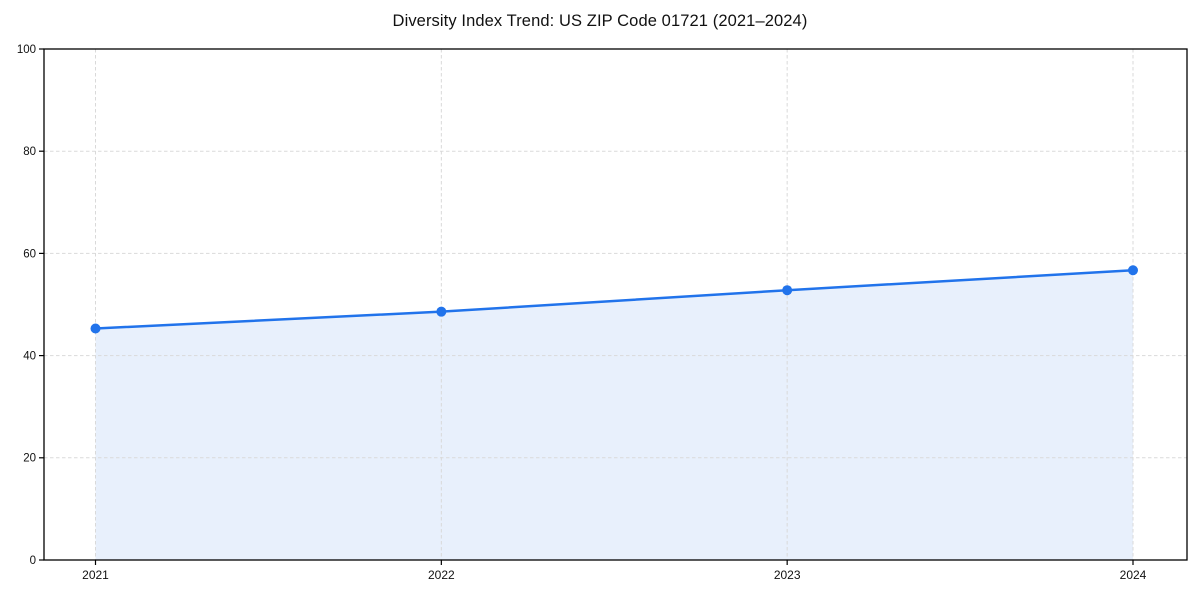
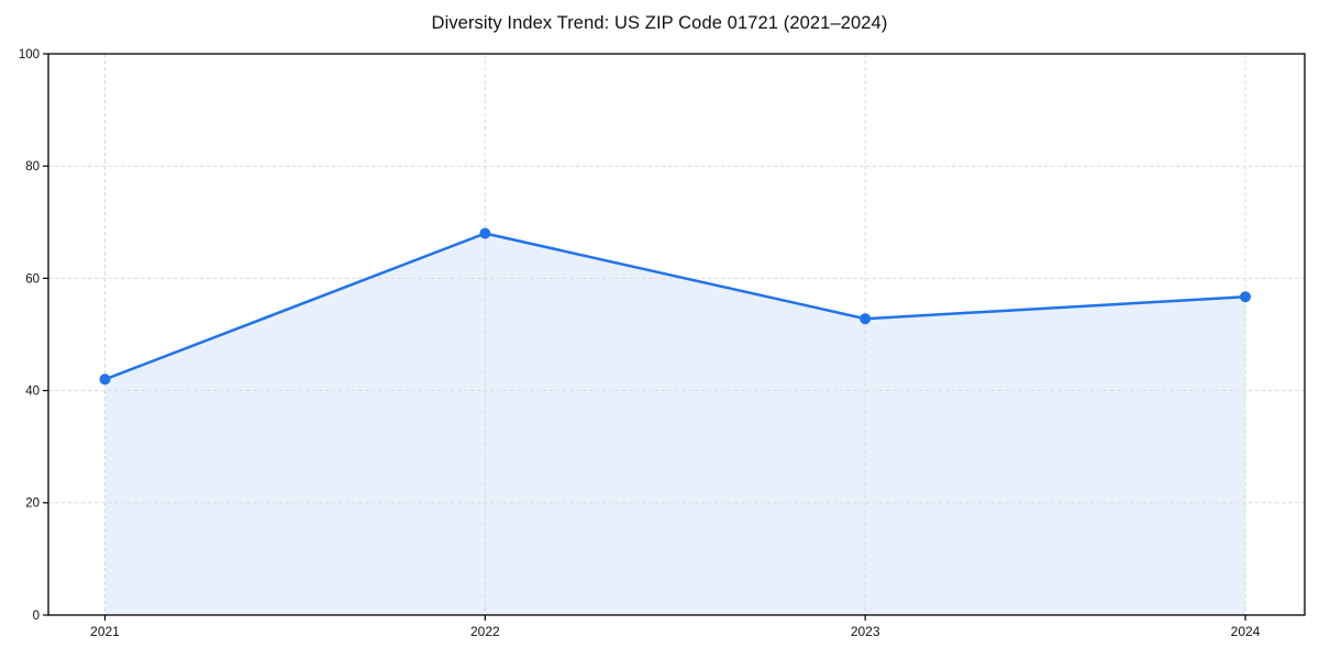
2021: 45 -> 42
2022: 49 -> 68
